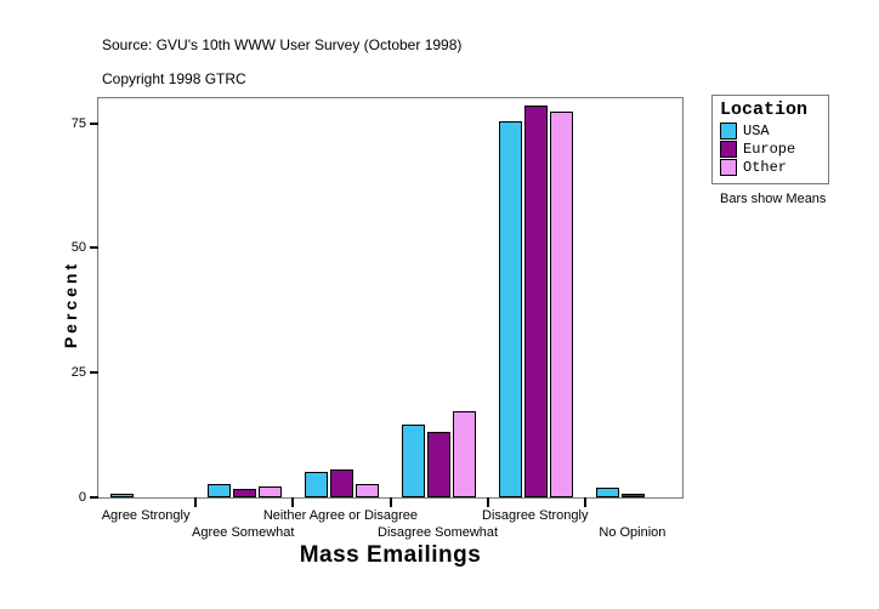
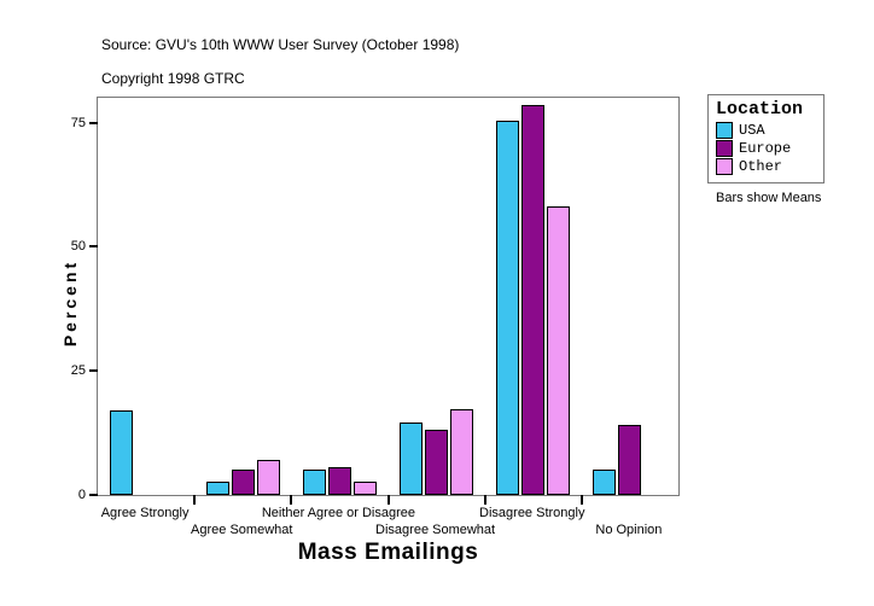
USA/Agree Strongly: 1 -> 17
Europe/Agree Somewhat: 2 -> 5
Other/Agree Somewhat: 2 -> 7
Other/Disagree Strongly: 77 -> 58
USA/No Opinion: 2 -> 5
Europe/No Opinion: 1 -> 14
